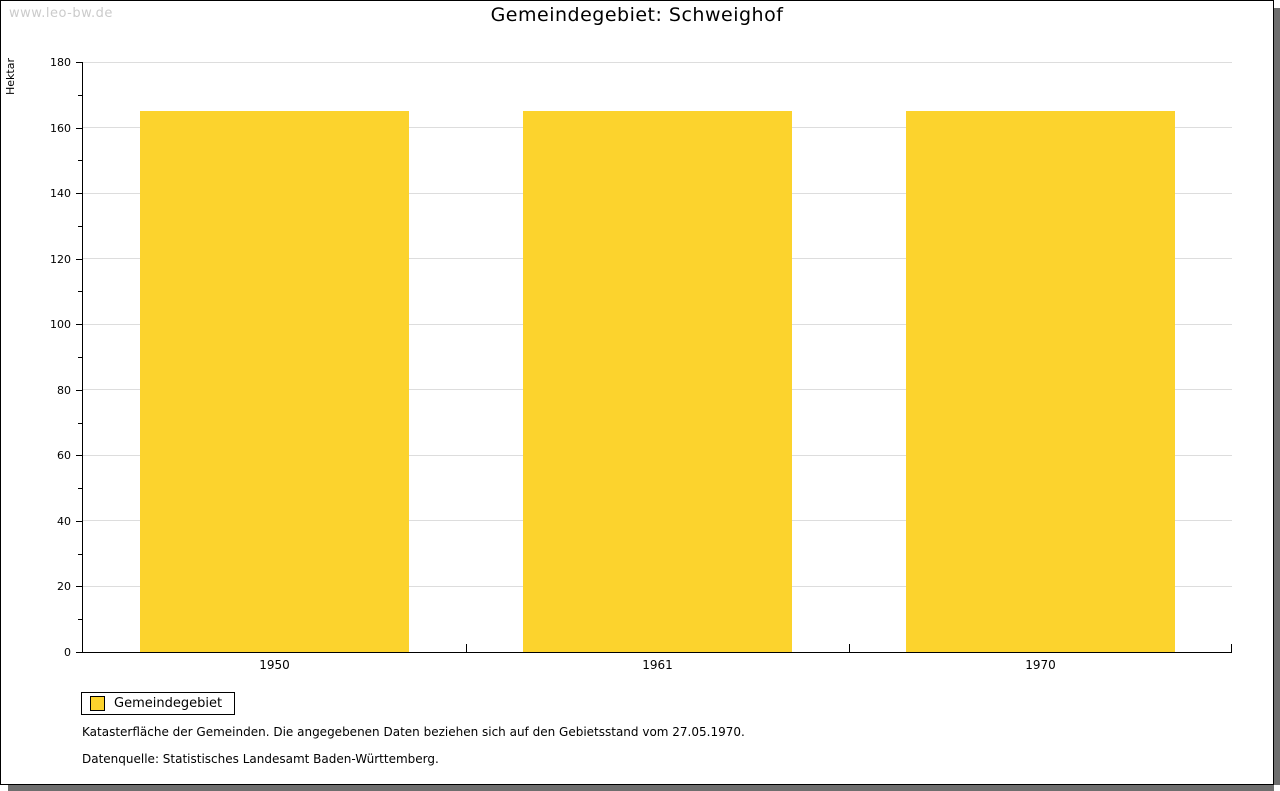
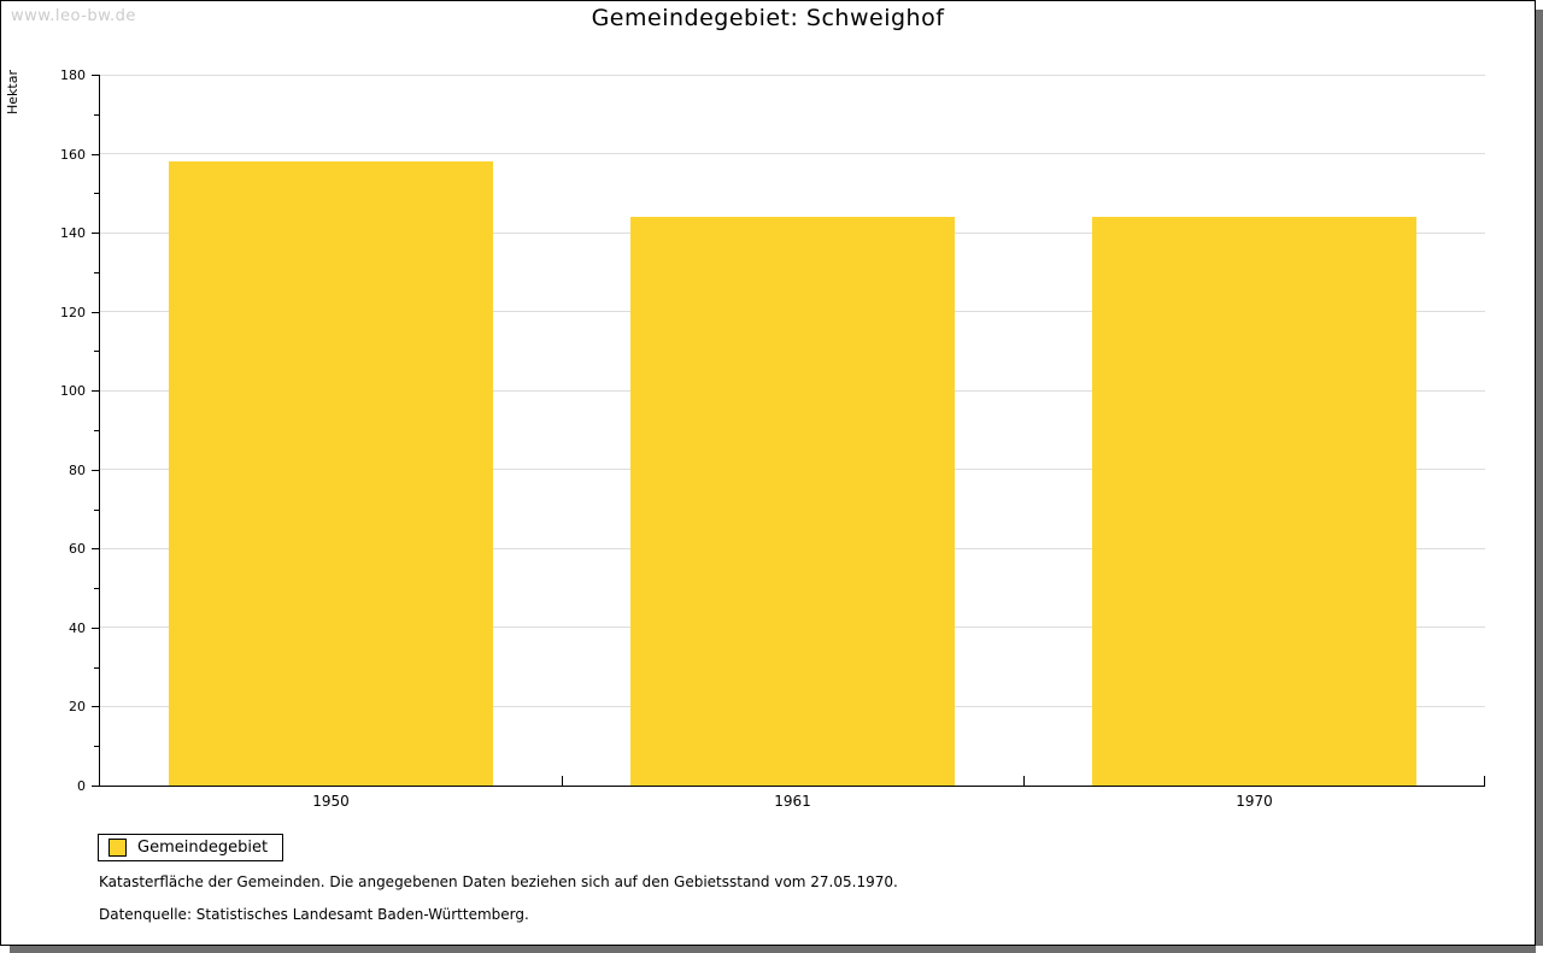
1950: 165 -> 158
1961: 165 -> 144
1970: 165 -> 144
